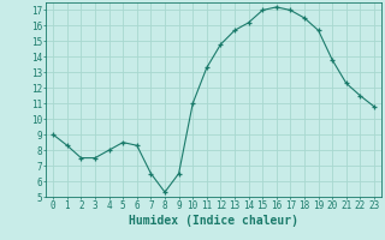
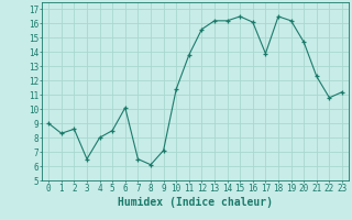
2: 7.5 -> 8.6
3: 7.5 -> 6.5
6: 8.3 -> 10.1
8: 5.3 -> 6.1
9: 6.5 -> 7.1
10: 11.0 -> 11.4
11: 13.3 -> 13.8
12: 14.8 -> 15.6
13: 15.7 -> 16.2
15: 17.0 -> 16.5
16: 17.2 -> 16.1
17: 17.0 -> 13.9
19: 15.7 -> 16.2
20: 13.8 -> 14.7
22: 11.5 -> 10.8
23: 10.8 -> 11.2
